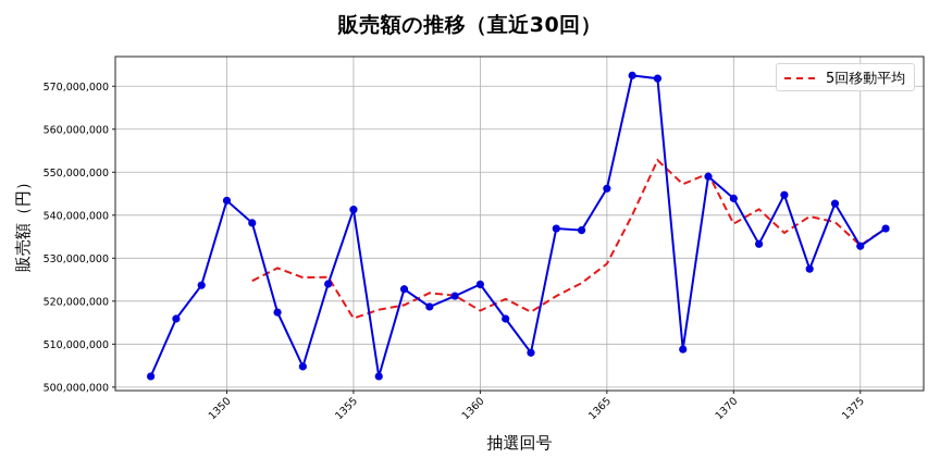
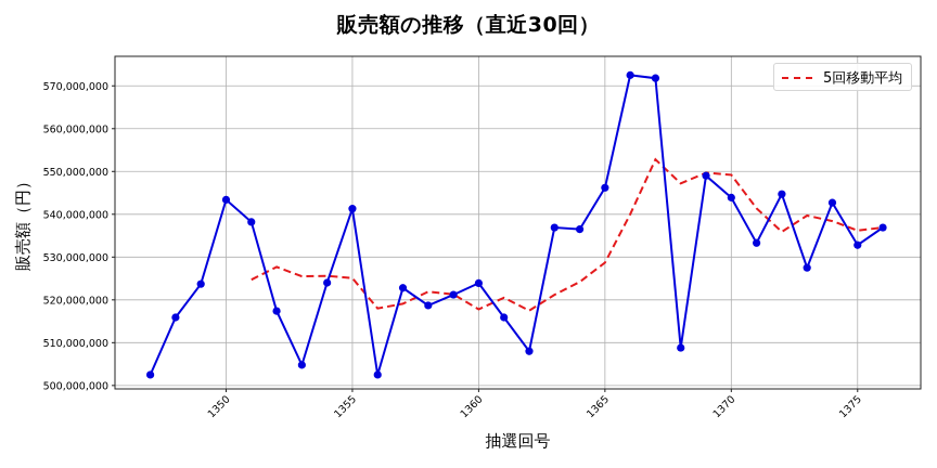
5回移動平均/1355: 516000000 -> 525000000
5回移動平均/1370: 538000000 -> 549000000
5回移動平均/1375: 533000000 -> 536000000
